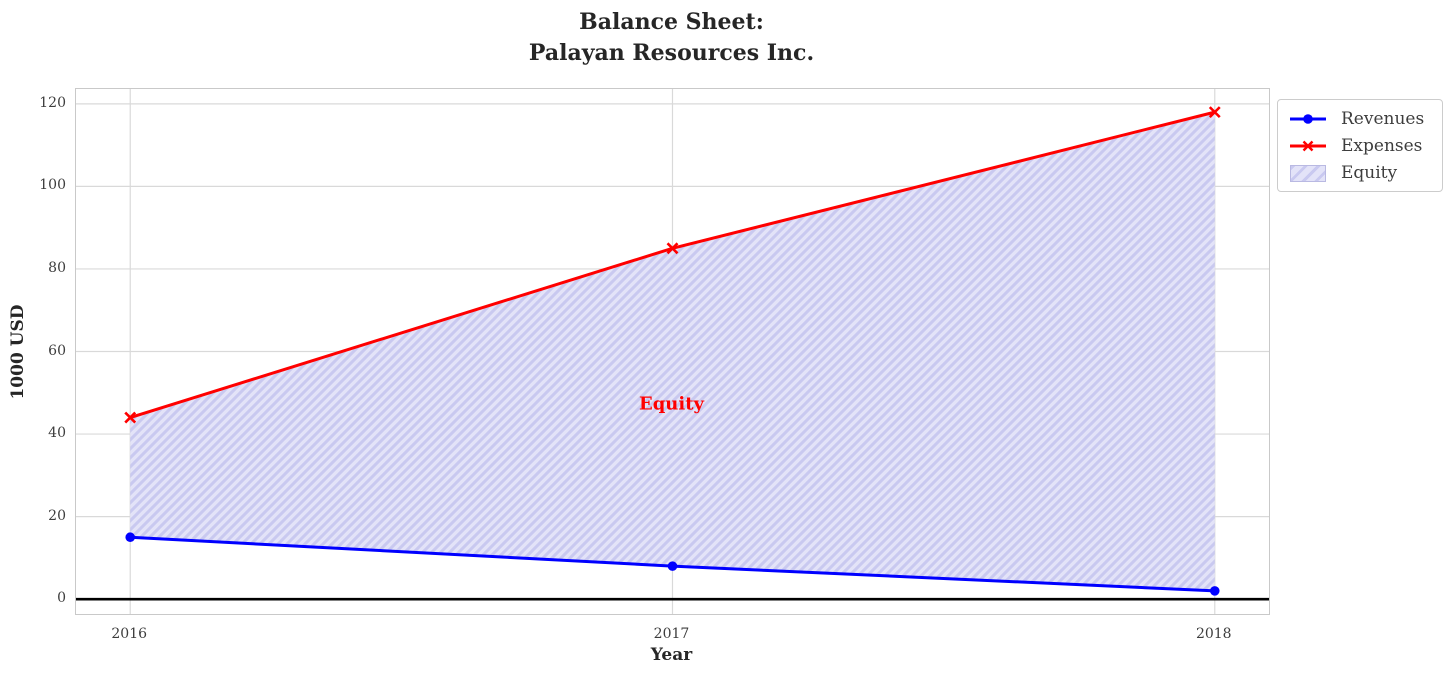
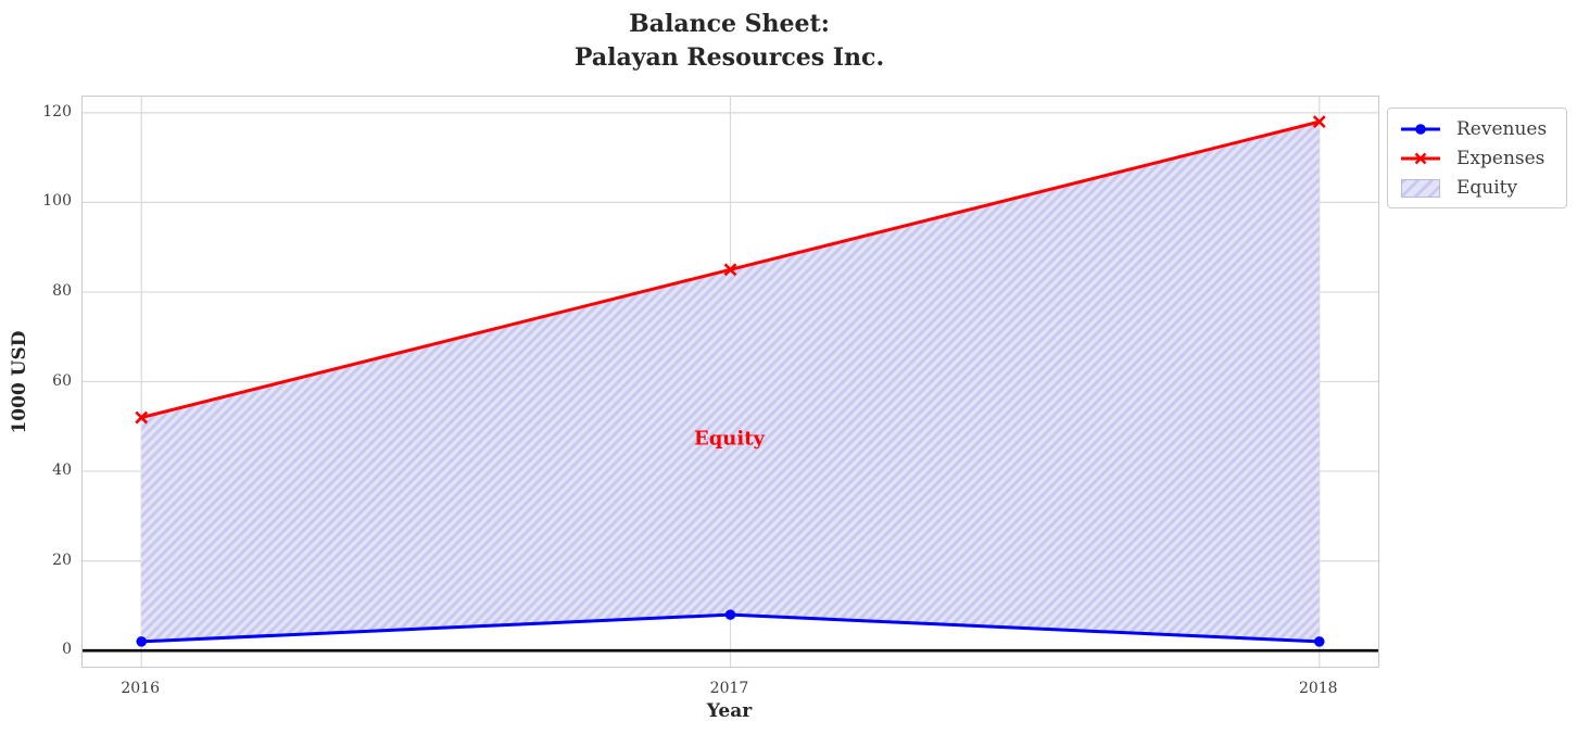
Revenues/2016: 15 -> 2
Expenses/2016: 44 -> 52
